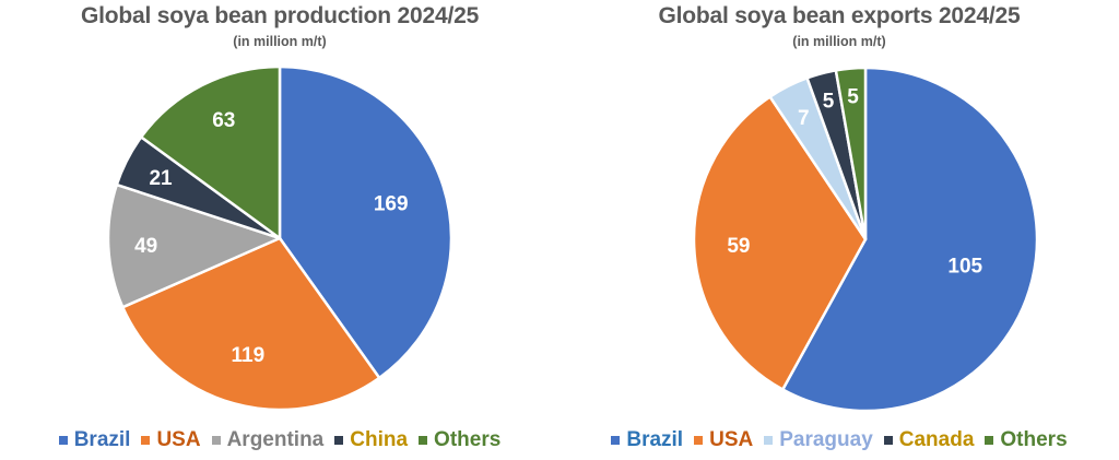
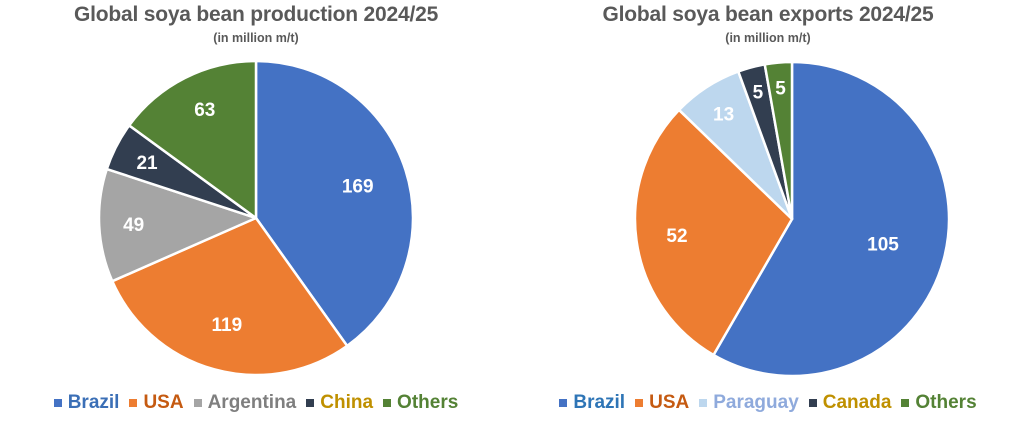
Global soya bean exports 2024/25/USA: 59 -> 52
Global soya bean exports 2024/25/Paraguay: 7 -> 13
